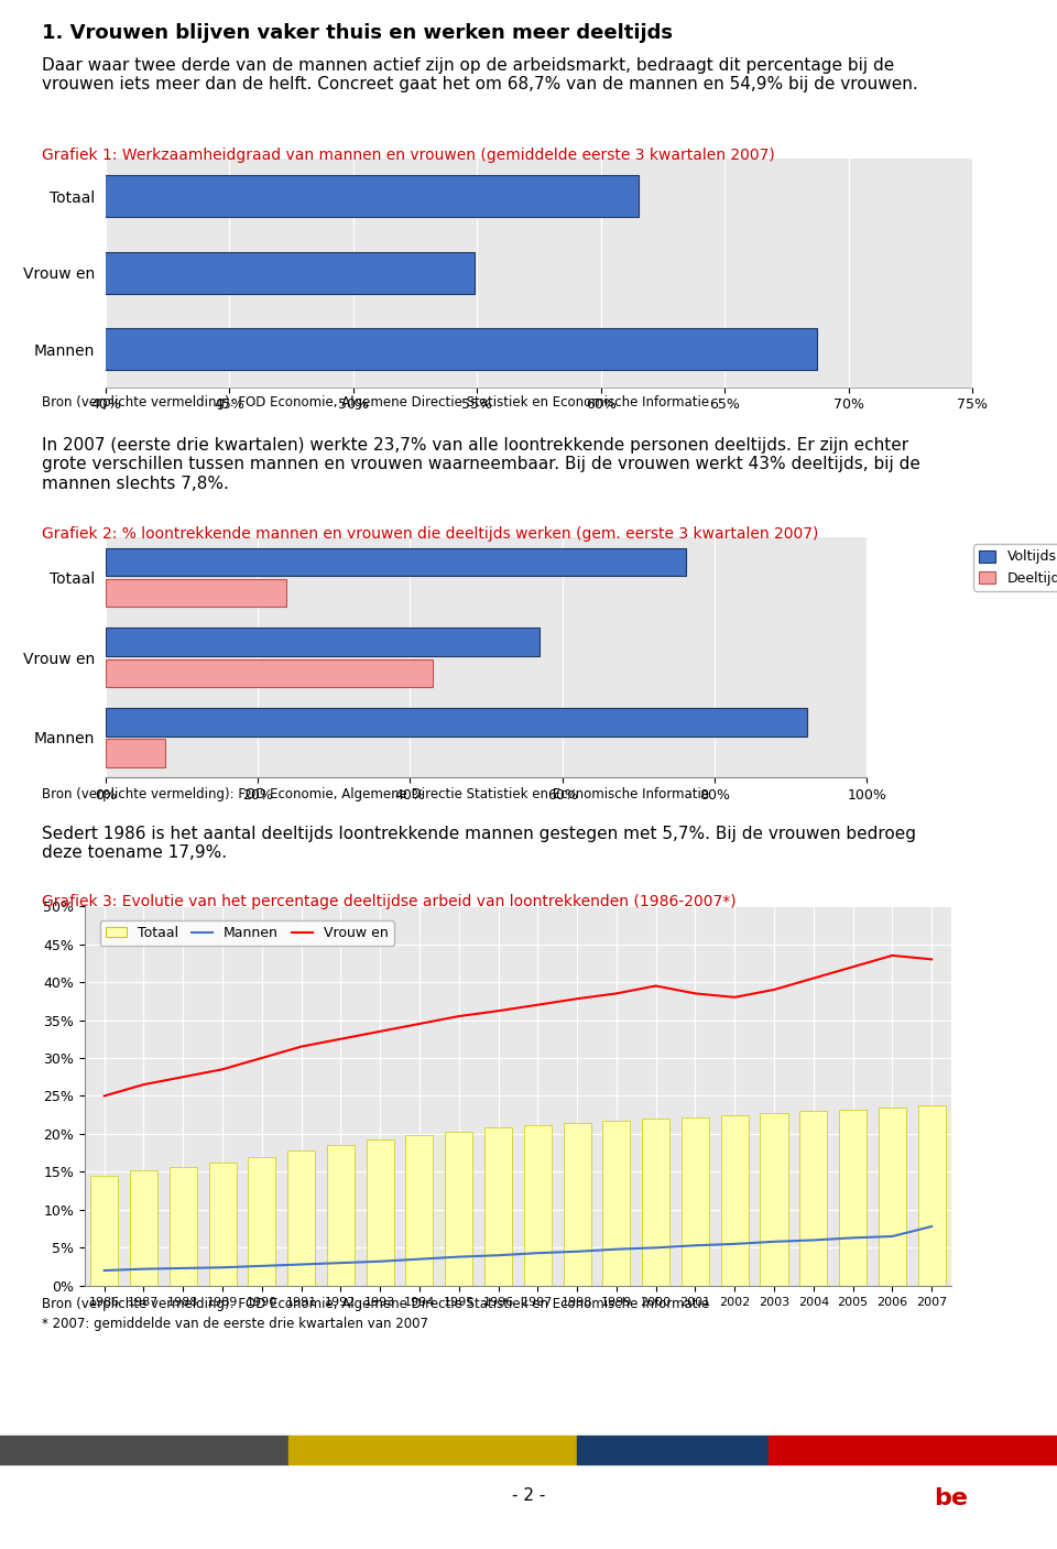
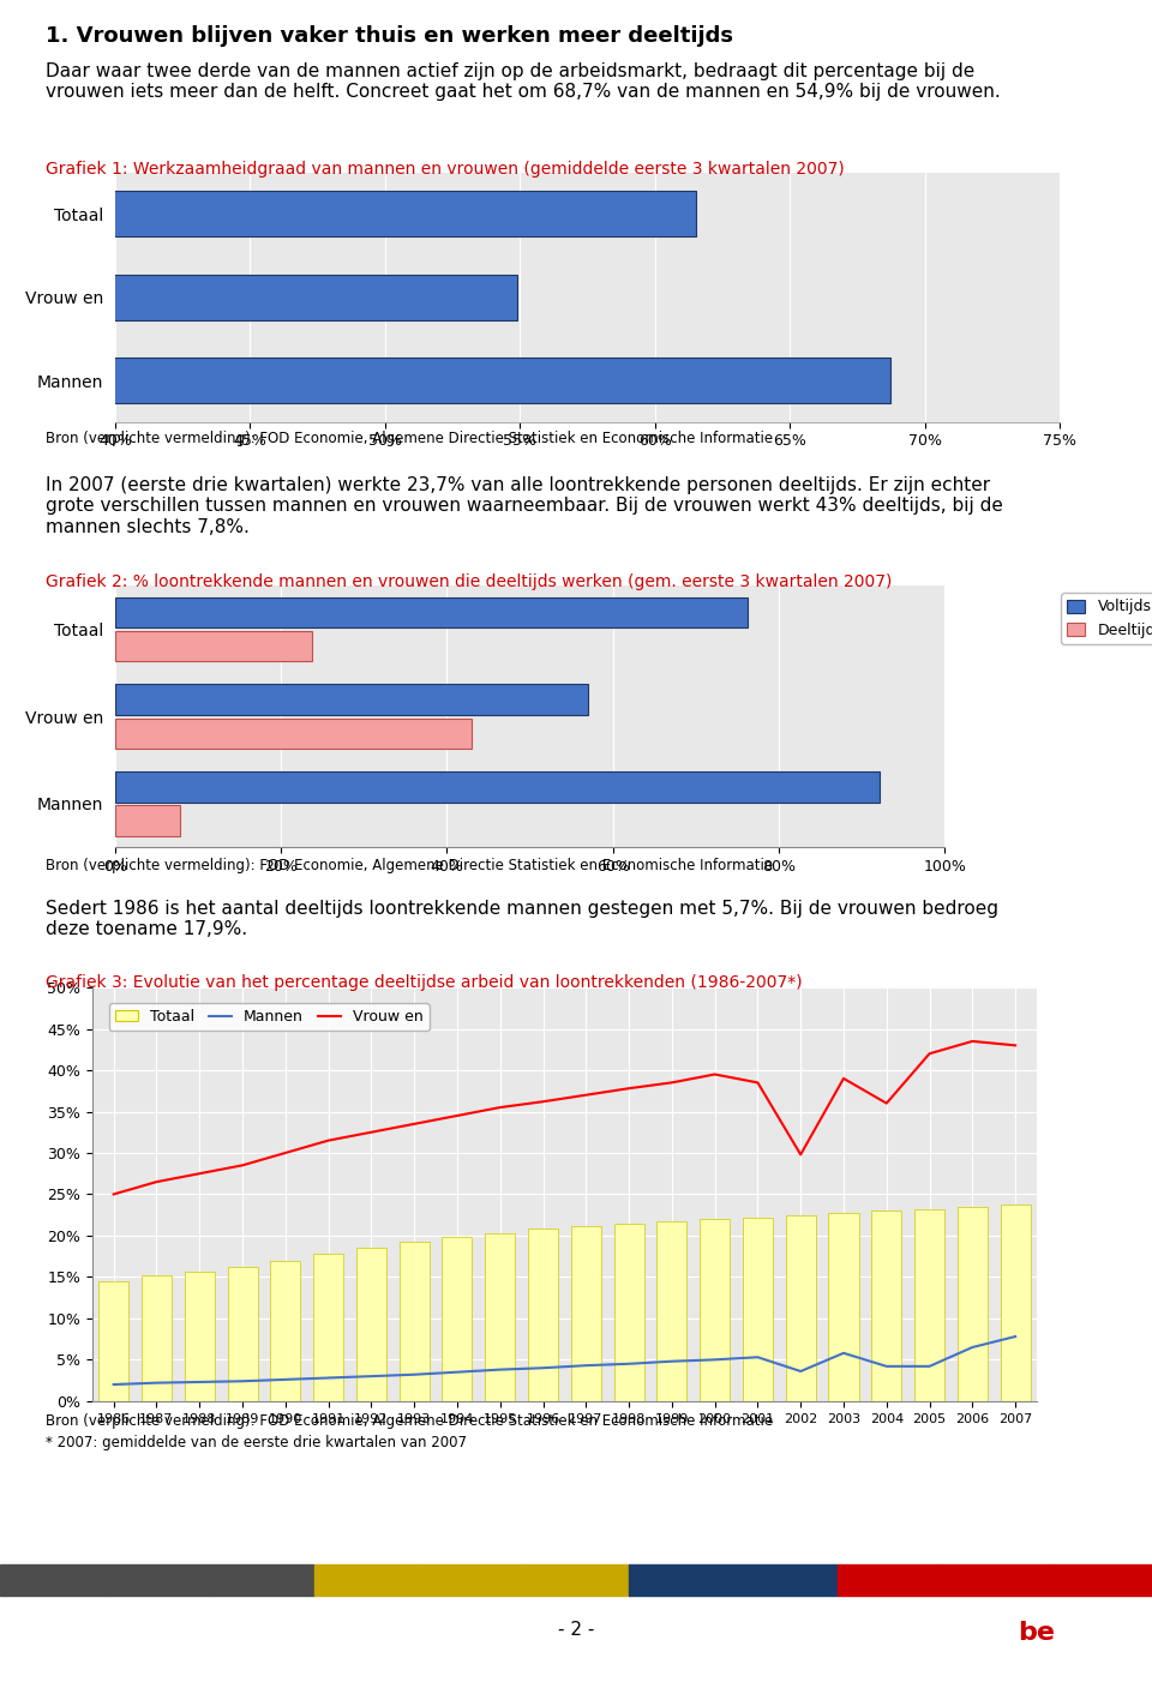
Mannen/2002: 5.5% -> 3.6%
Vrouw en/2002: 38.0% -> 29.8%
Mannen/2004: 6.0% -> 4.2%
Vrouw en/2004: 40.5% -> 36.0%
Mannen/2005: 6.3% -> 4.2%
